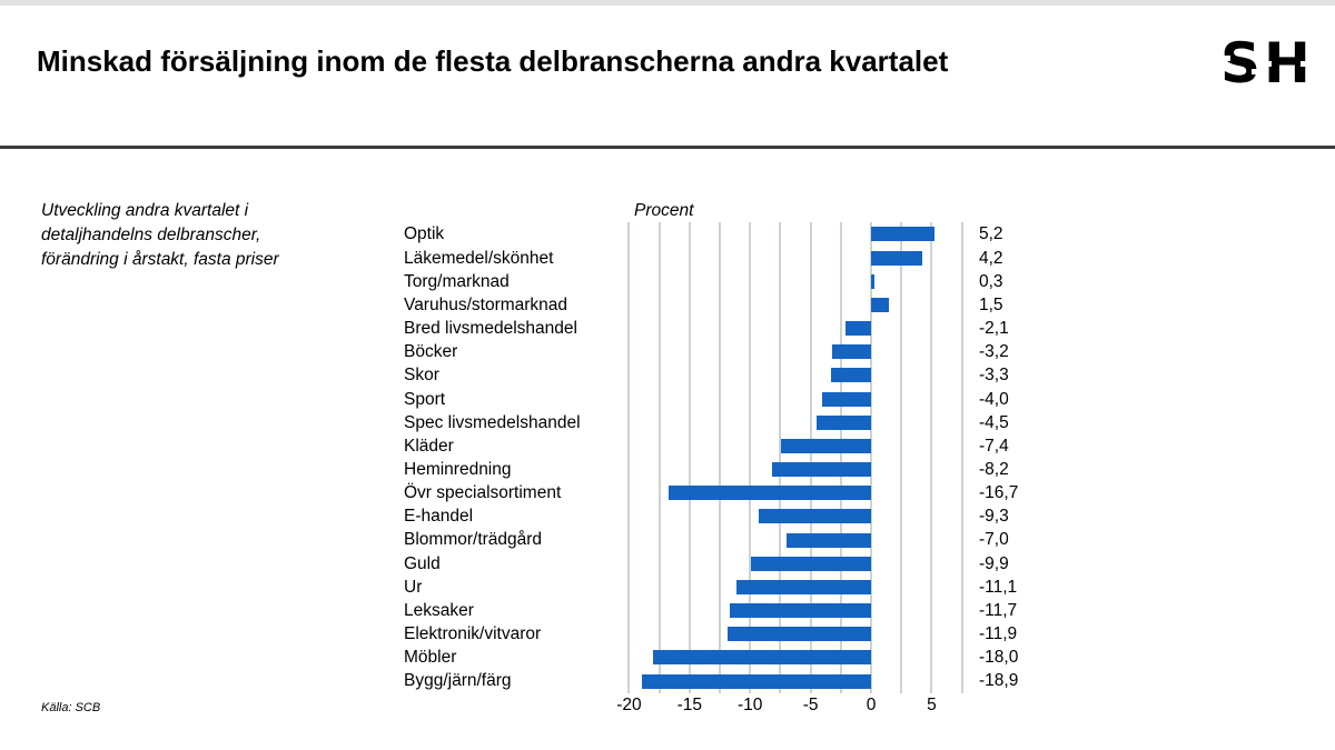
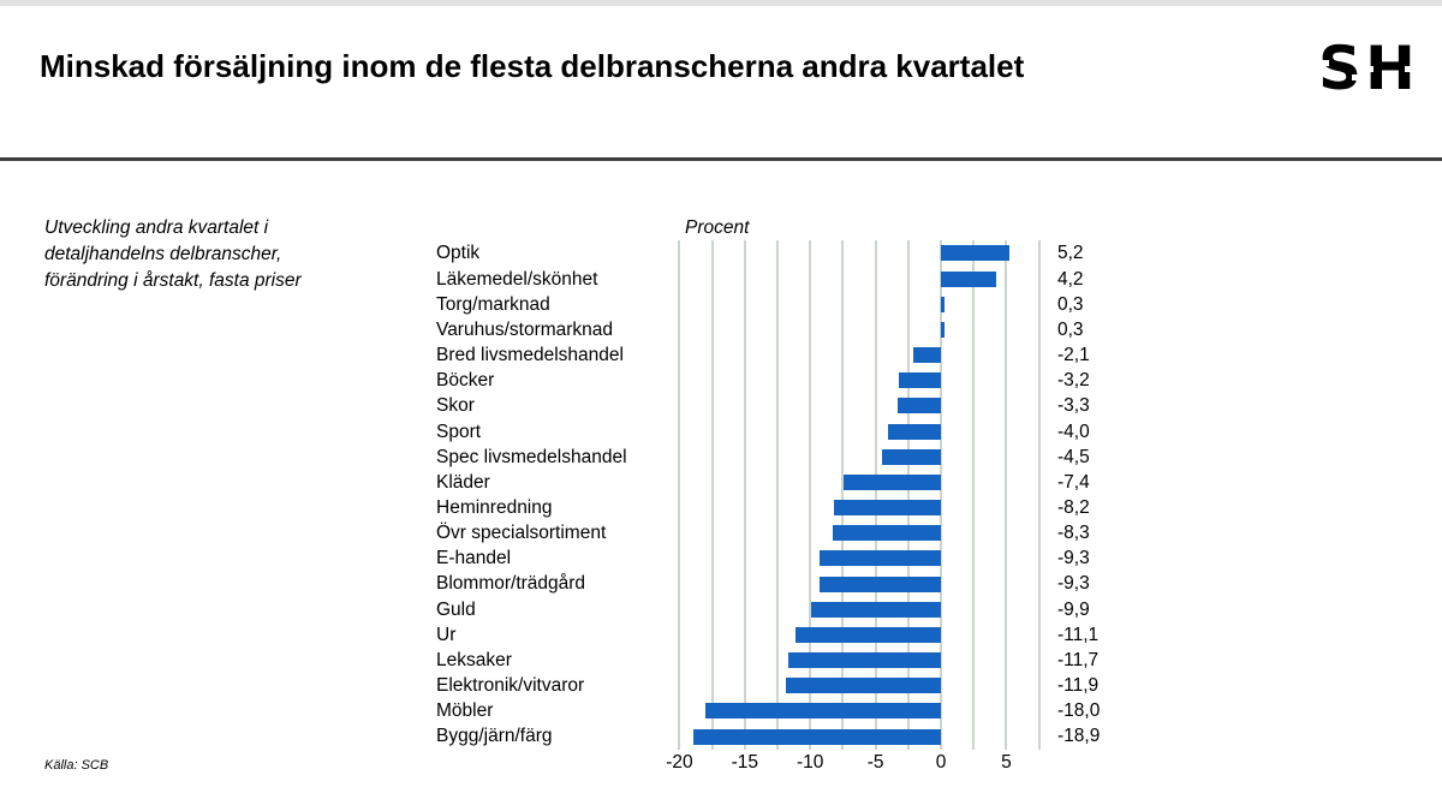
Varuhus/stormarknad: 1,5 -> 0,3
Övr specialsortiment: -16,7 -> -8,3
Blommor/trädgård: -7,0 -> -9,3
